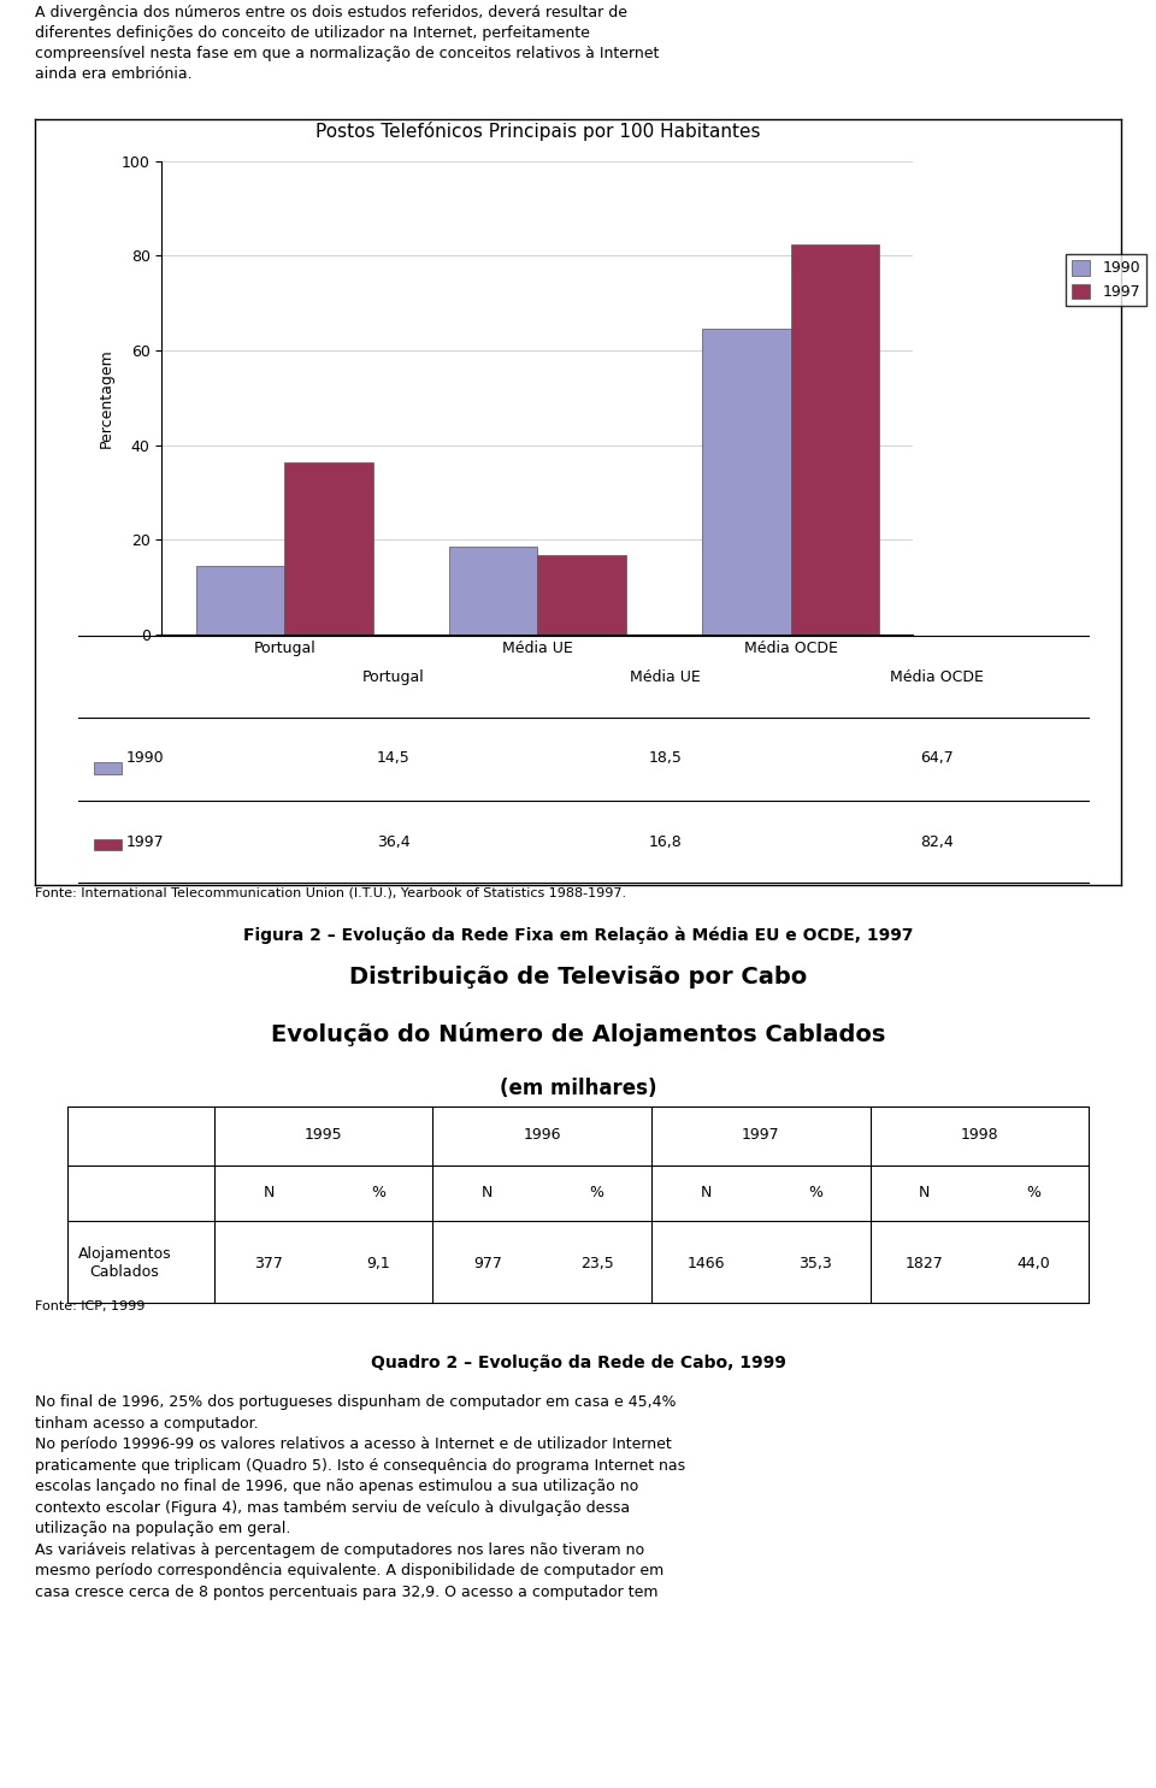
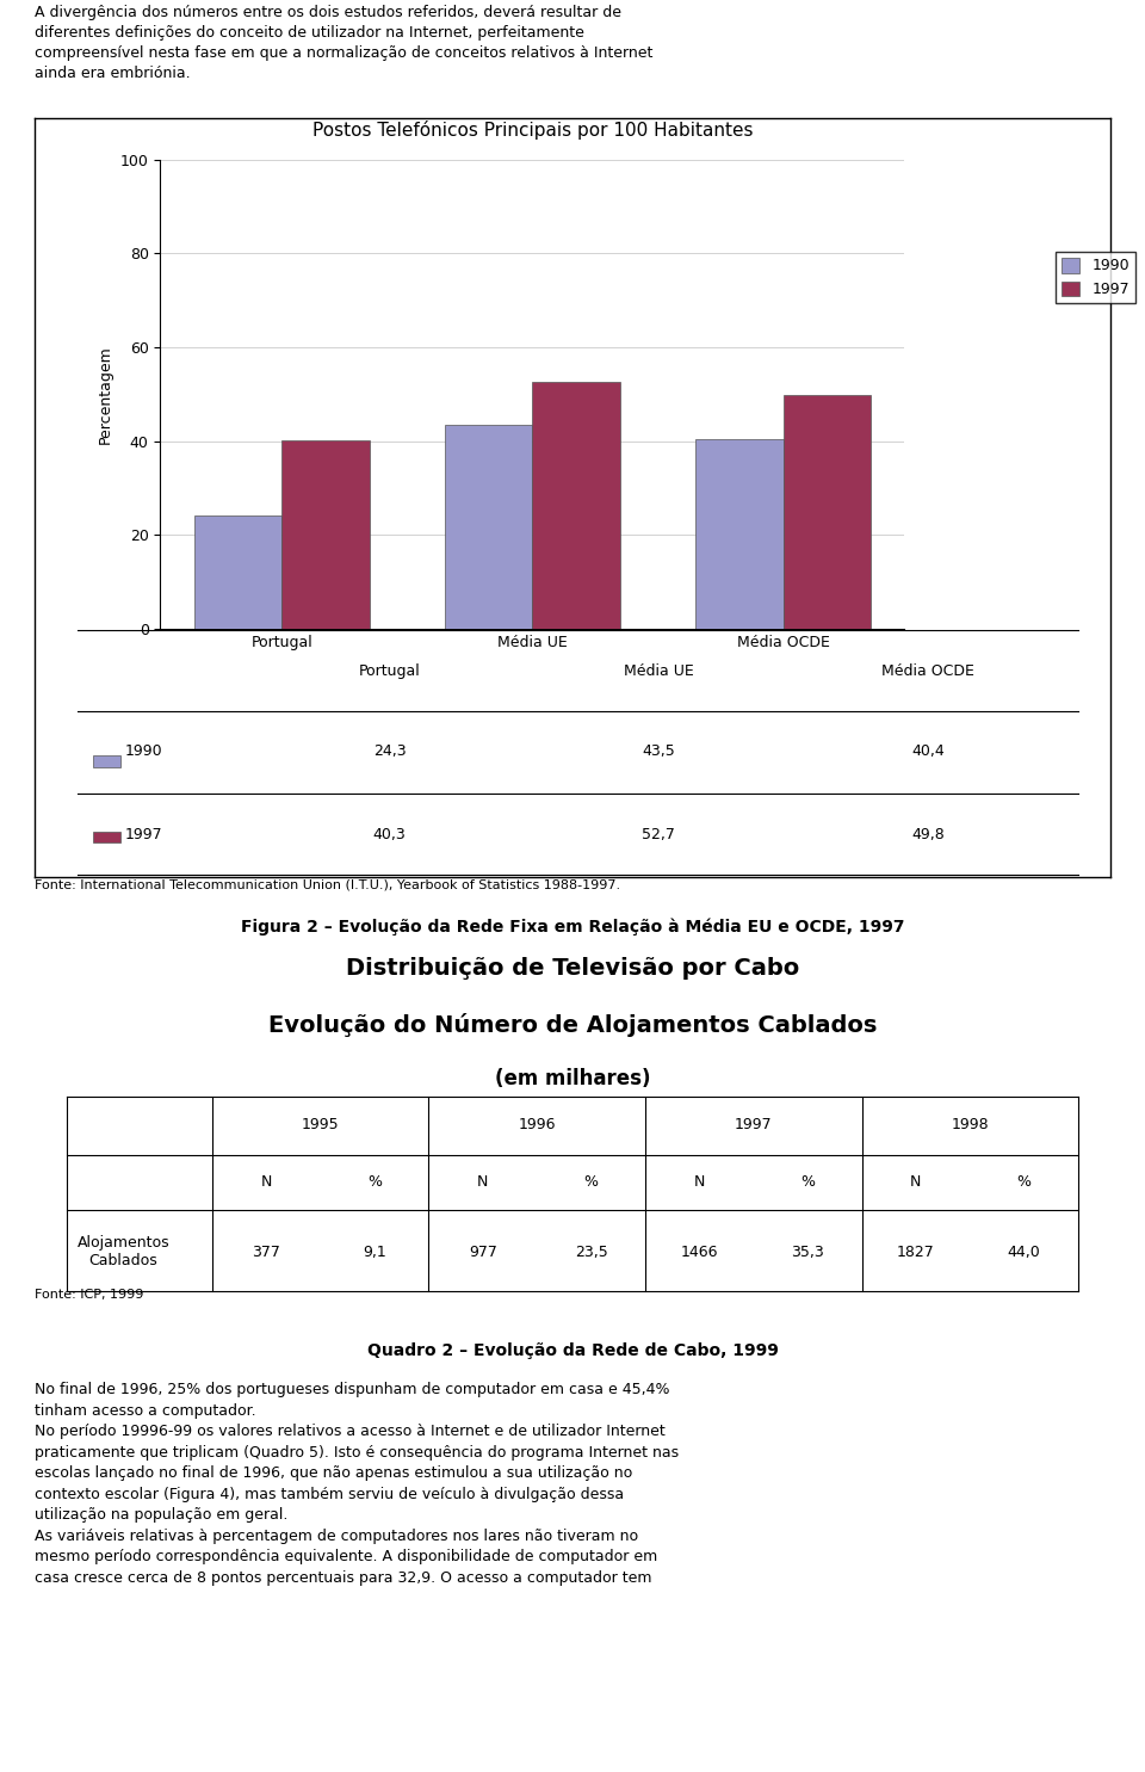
1990/Portugal: 14,5 -> 24,3
1997/Portugal: 36,4 -> 40,3
1990/Média UE: 18,5 -> 43,5
1997/Média UE: 16,8 -> 52,7
1990/Média OCDE: 64,7 -> 40,4
1997/Média OCDE: 82,4 -> 49,8
